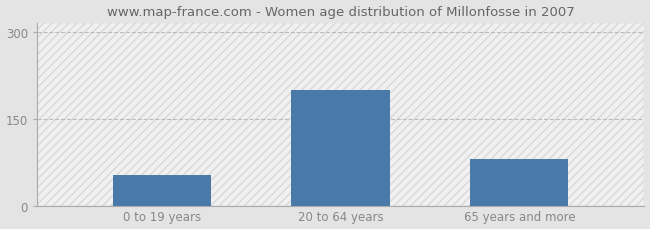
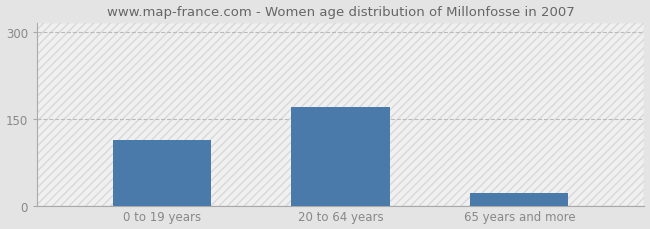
0 to 19 years: 52 -> 113
20 to 64 years: 200 -> 170
65 years and more: 80 -> 21
